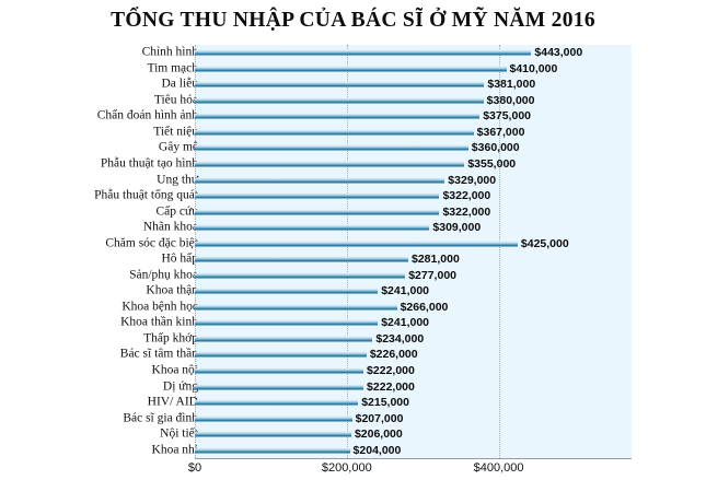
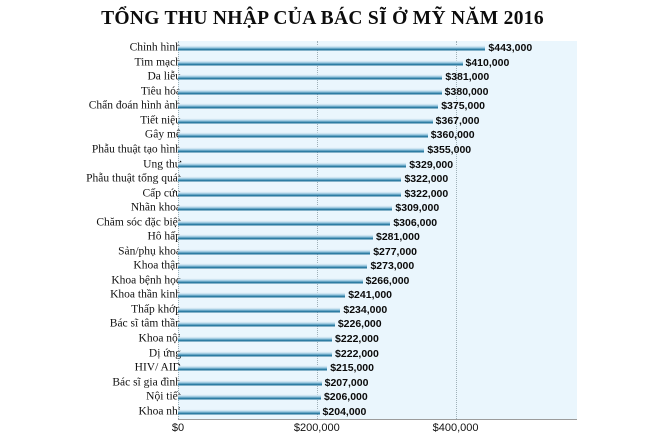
Chăm sóc đặc biệt: $425,000 -> $306,000
Khoa thận: $241,000 -> $273,000
